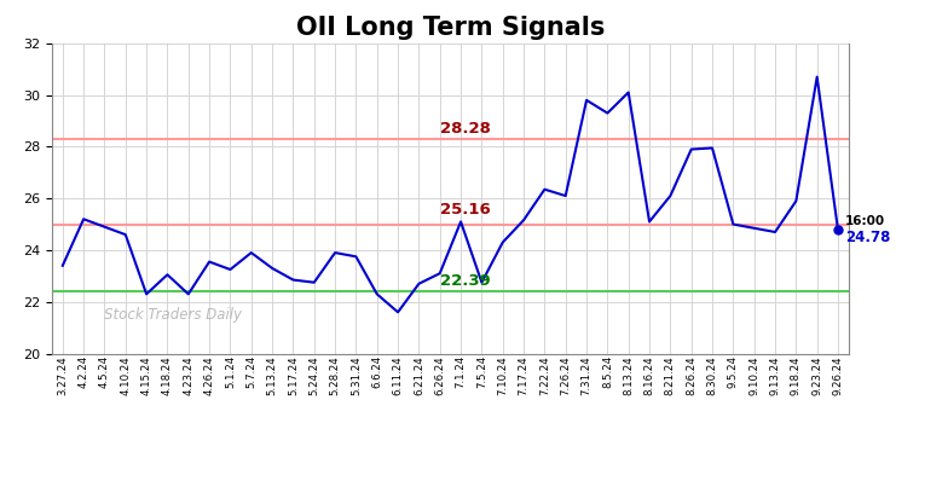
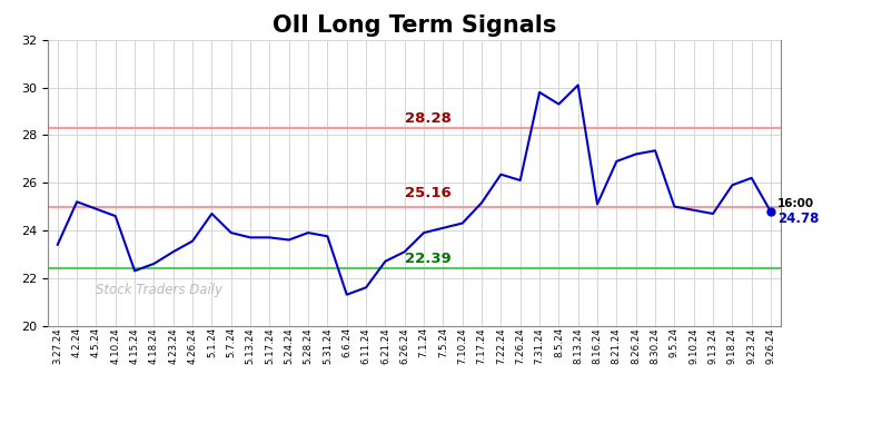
4.18.24: 23.05 -> 22.60
4.23.24: 22.30 -> 23.10
5.1.24: 23.25 -> 24.70
5.13.24: 23.30 -> 23.70
5.17.24: 22.85 -> 23.70
5.24.24: 22.75 -> 23.60
6.6.24: 22.30 -> 21.30
7.1.24: 25.10 -> 23.90
7.5.24: 22.75 -> 24.10
8.21.24: 26.10 -> 26.90
8.26.24: 27.90 -> 27.20
8.30.24: 27.95 -> 27.35
9.23.24: 30.70 -> 26.20
